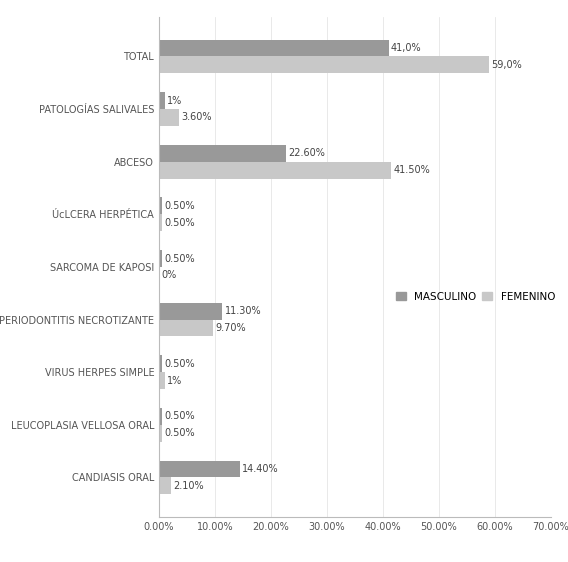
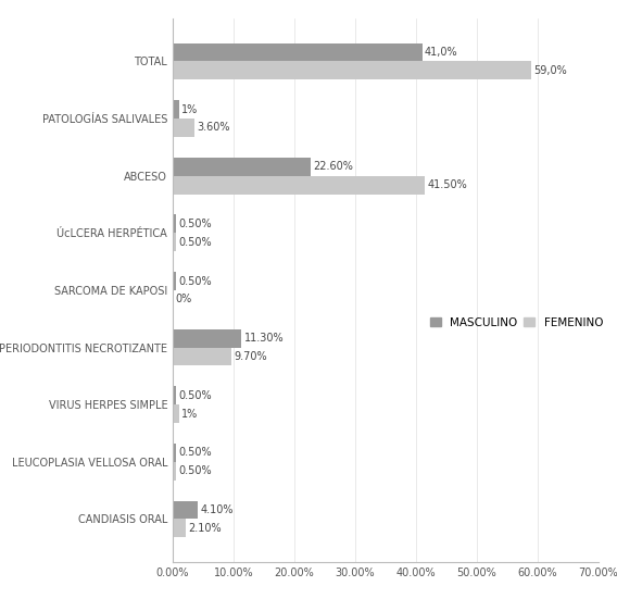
MASCULINO/CANDIASIS ORAL: 14.40% -> 4.10%
